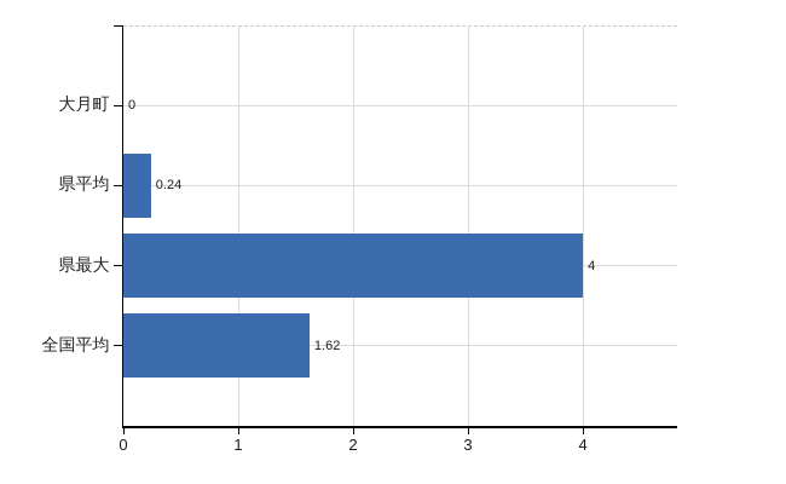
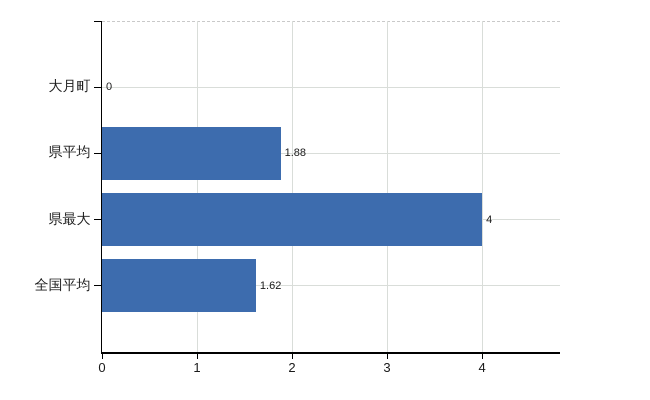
県平均: 0.24 -> 1.88
